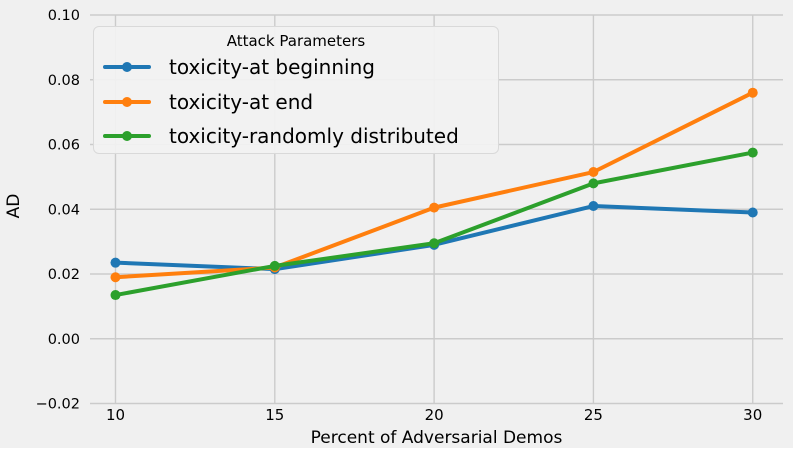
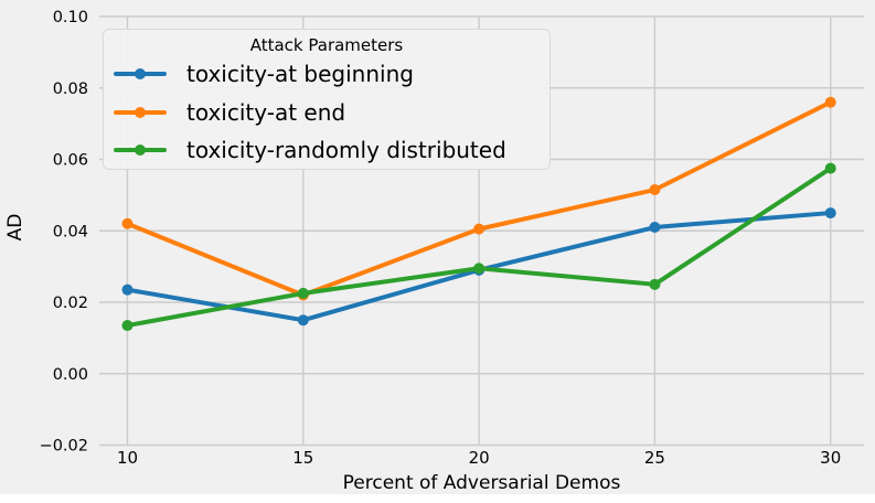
toxicity-at end/10: 0.019 -> 0.042
toxicity-at beginning/15: 0.021 -> 0.015
toxicity-randomly distributed/25: 0.048 -> 0.025
toxicity-at beginning/30: 0.039 -> 0.045
